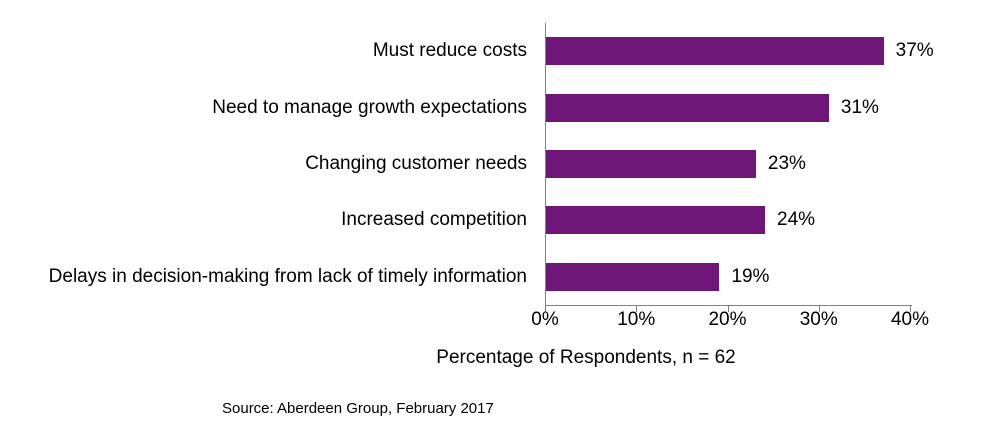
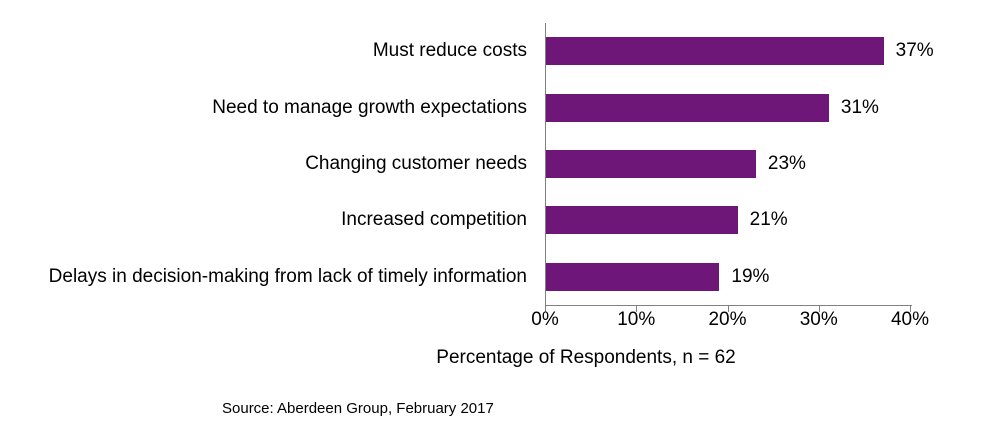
Increased competition: 24% -> 21%
